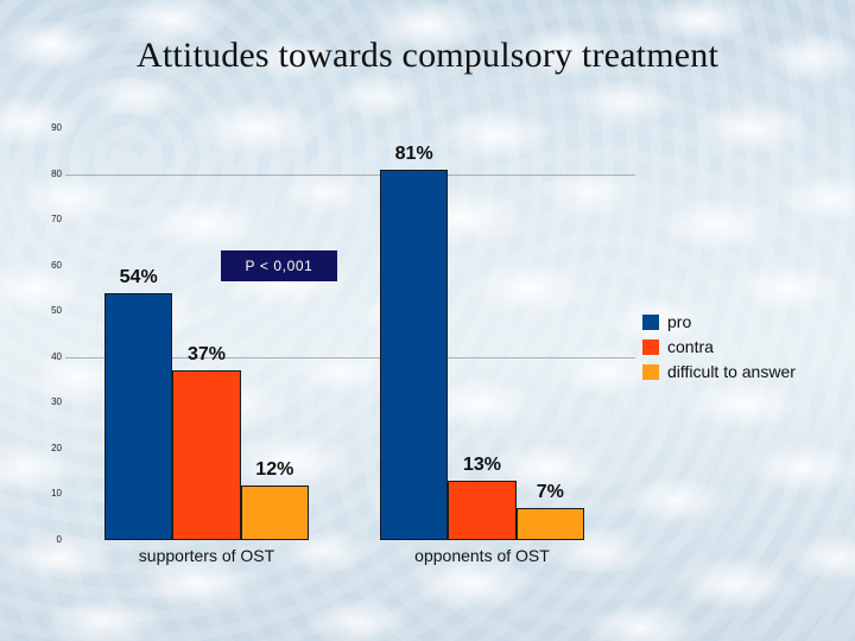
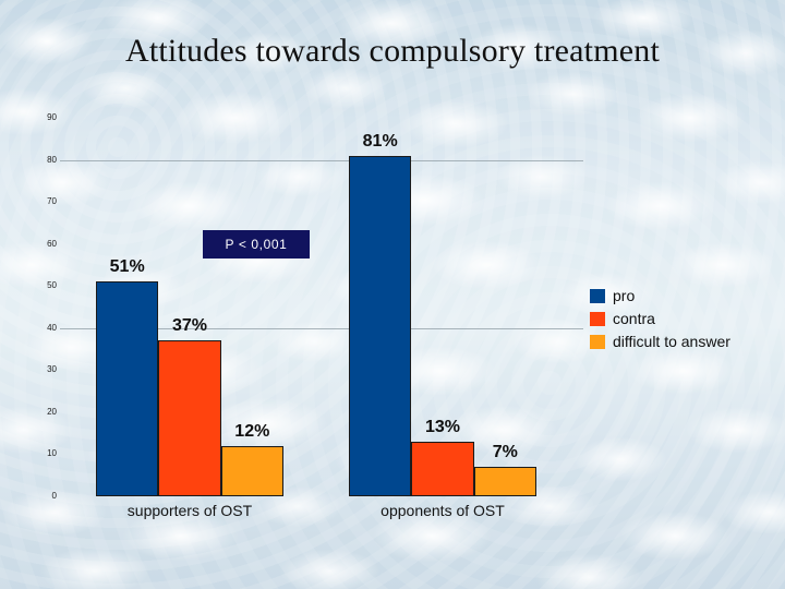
pro/supporters of OST: 54% -> 51%
